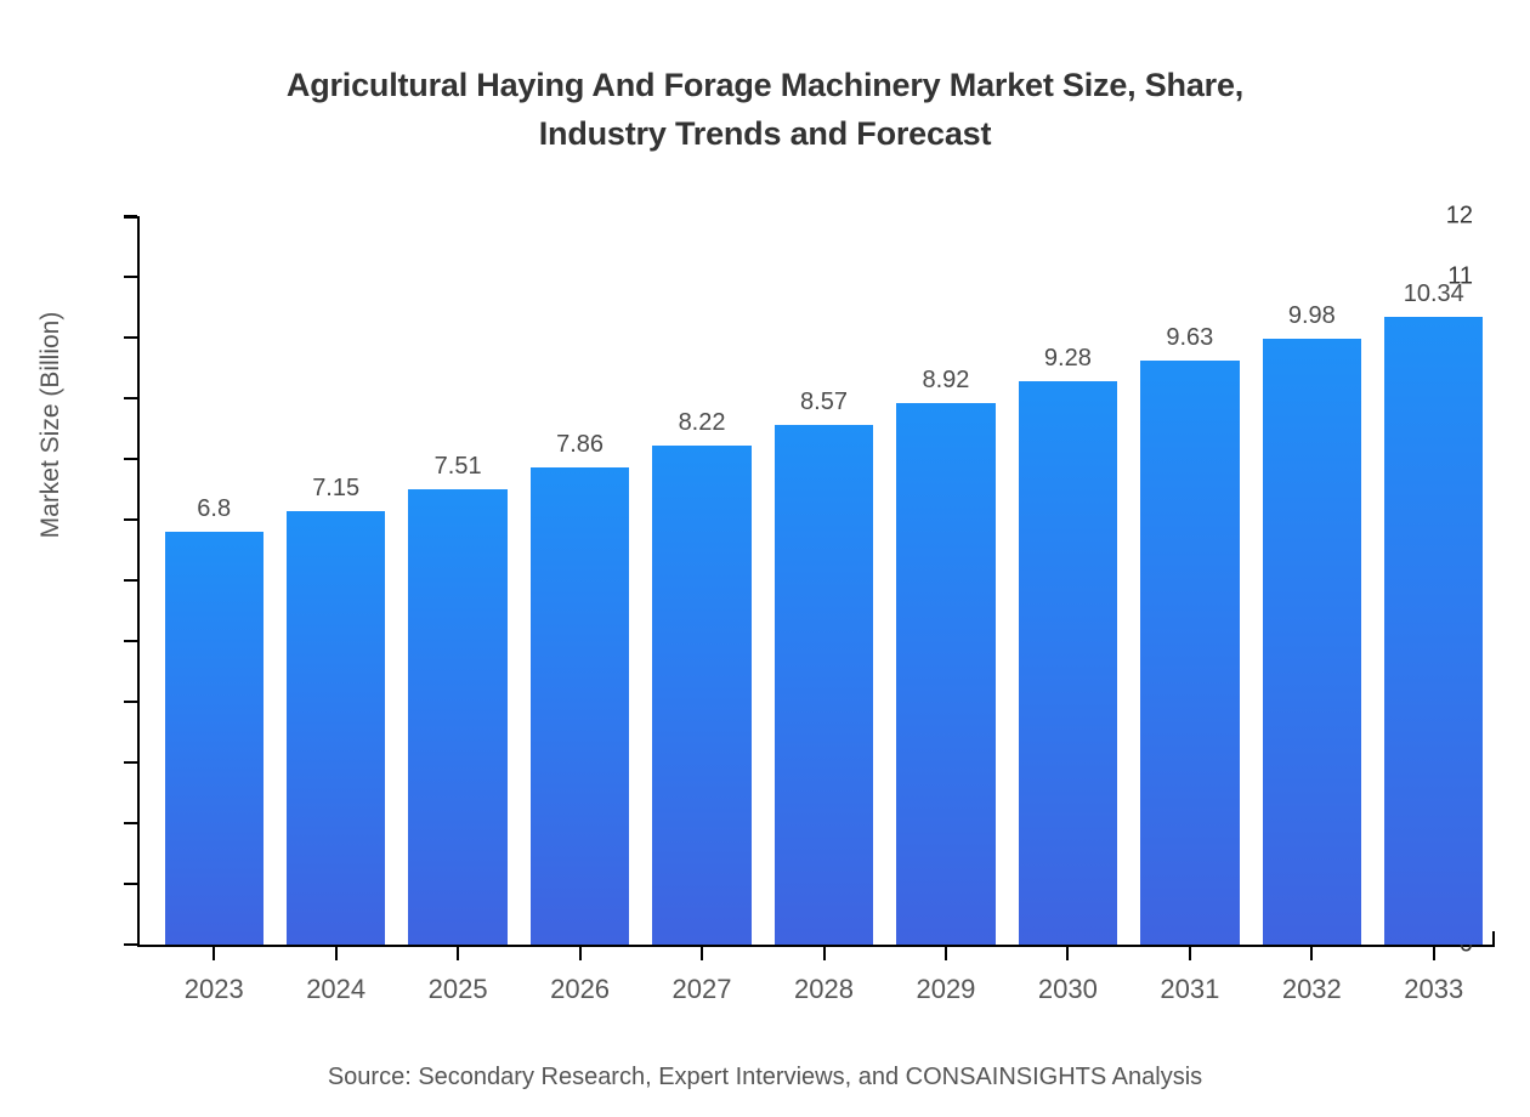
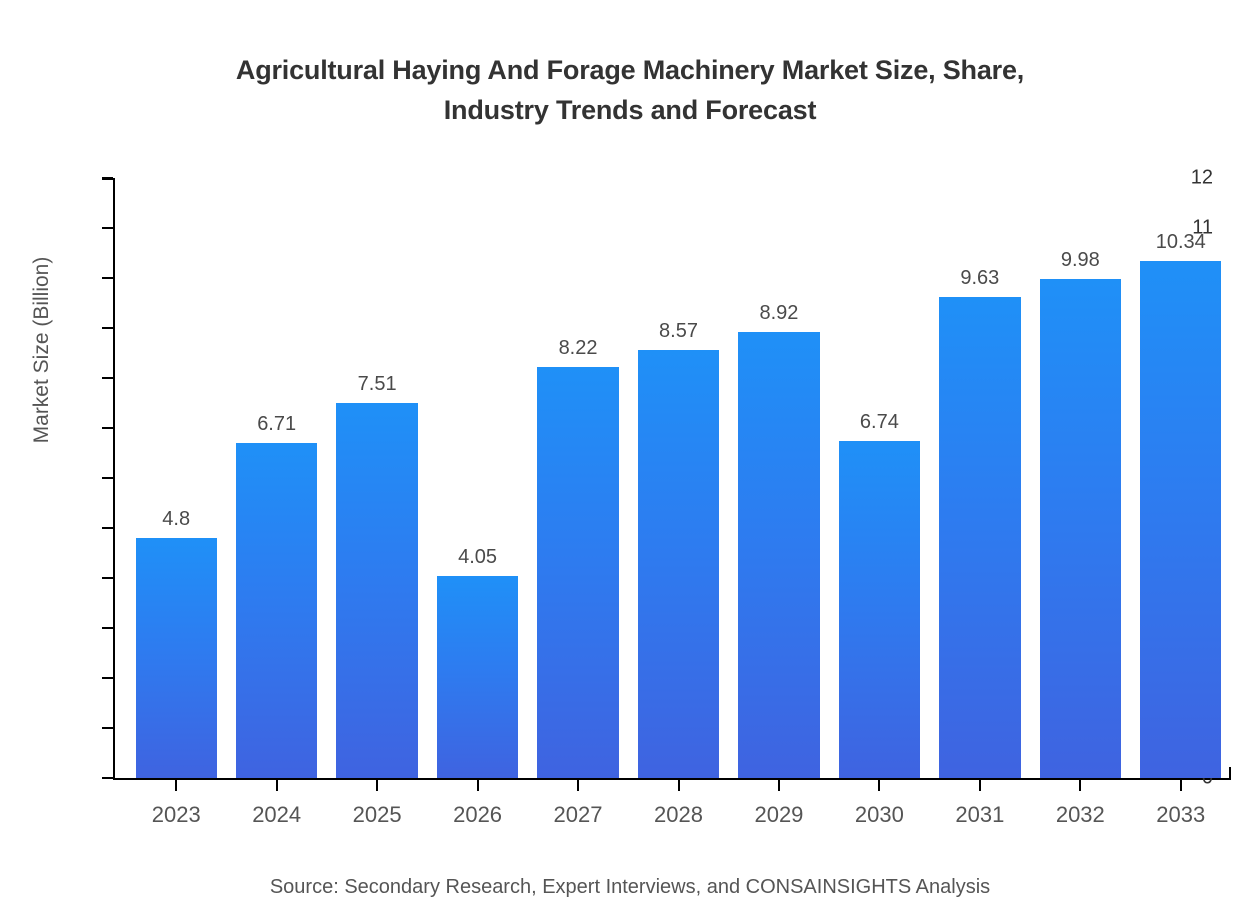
2023: 6.8 -> 4.8
2024: 7.15 -> 6.71
2026: 7.86 -> 4.05
2030: 9.28 -> 6.74
